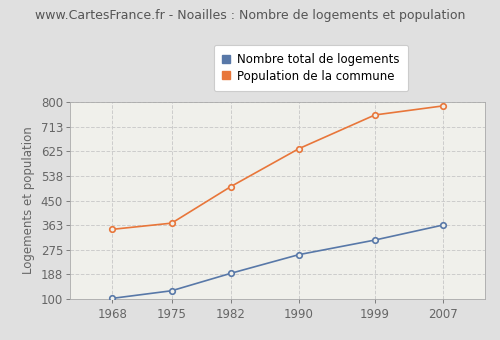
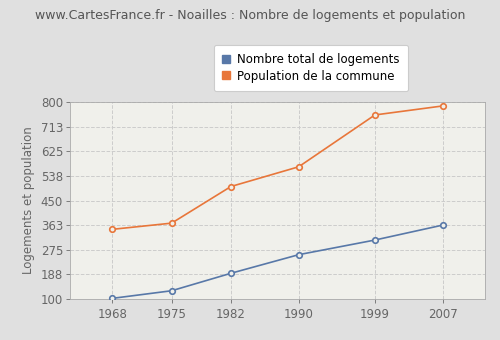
Population de la commune/1990: 634 -> 570
